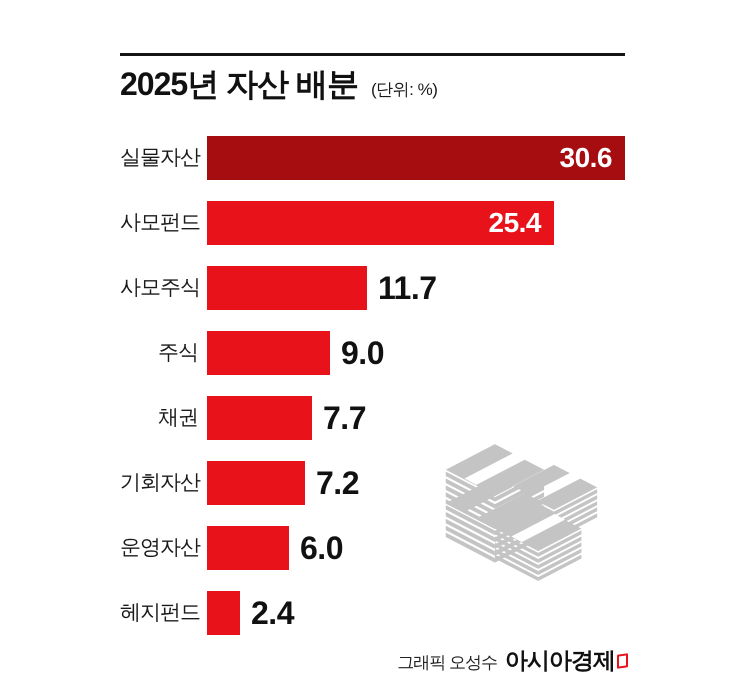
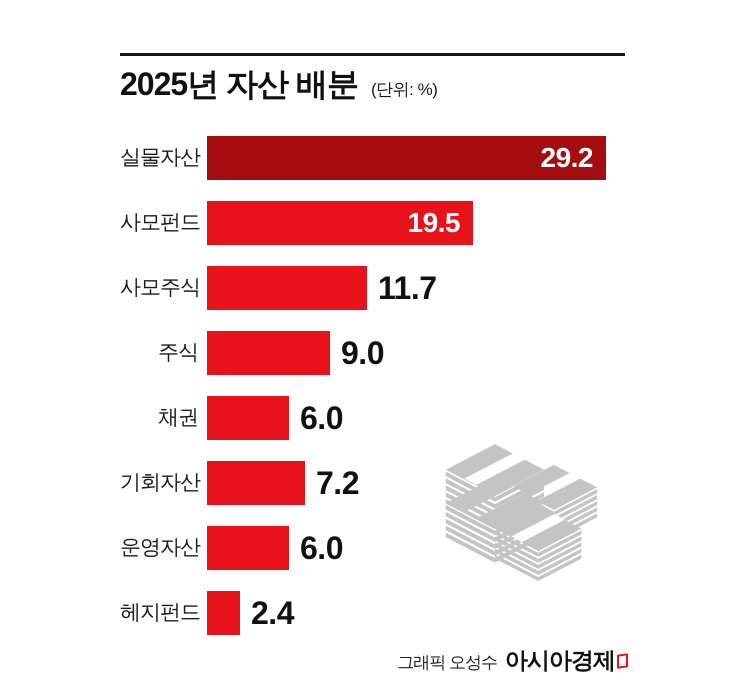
실물자산: 30.6 -> 29.2
사모펀드: 25.4 -> 19.5
채권: 7.7 -> 6.0
